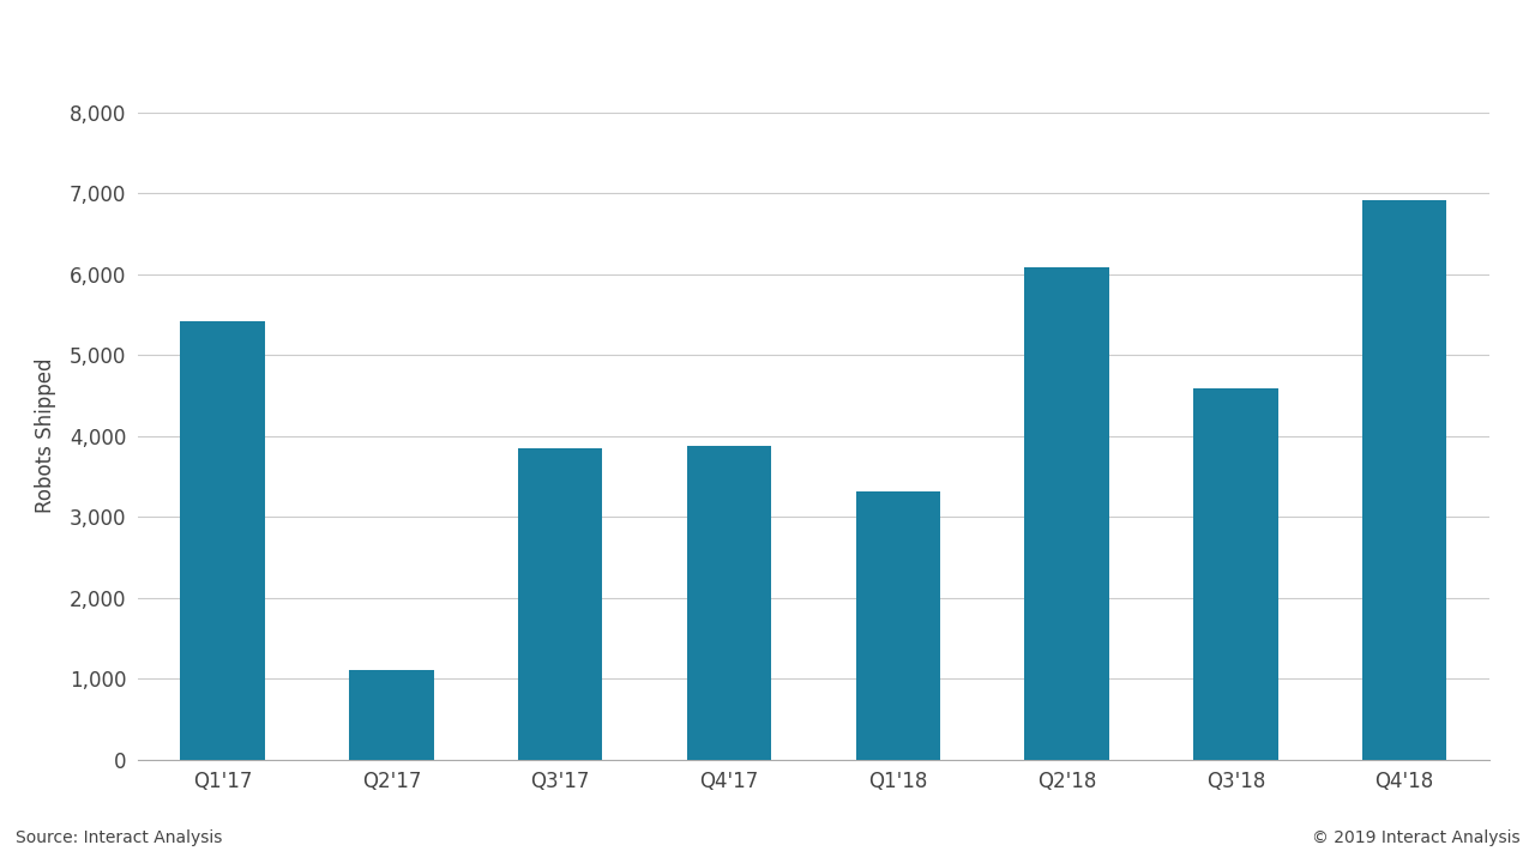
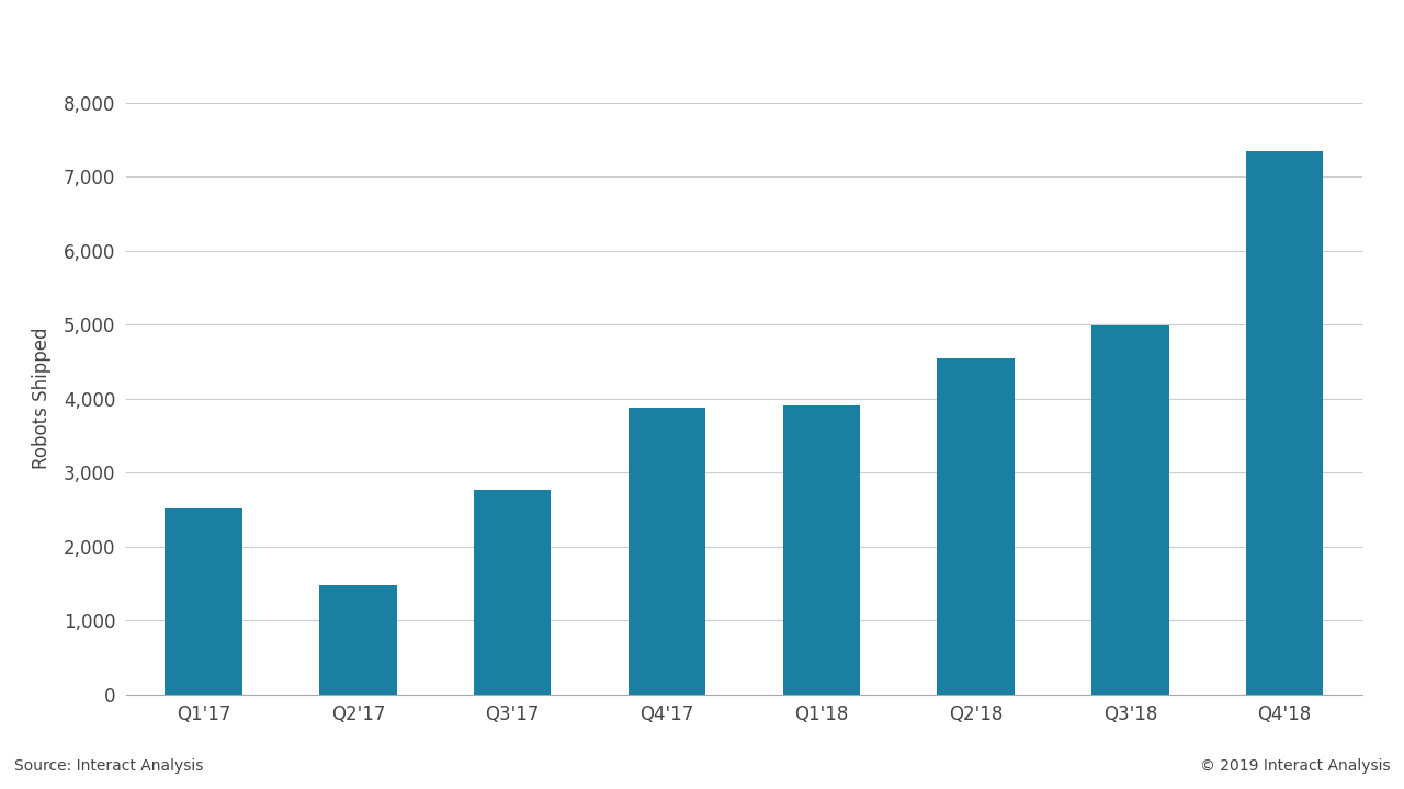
Q1'17: 5,420 -> 2,520
Q2'17: 1,100 -> 1,470
Q3'17: 3,840 -> 2,760
Q1'18: 3,320 -> 3,900
Q2'18: 6,080 -> 4,540
Q3'18: 4,580 -> 4,980
Q4'18: 6,920 -> 7,340
